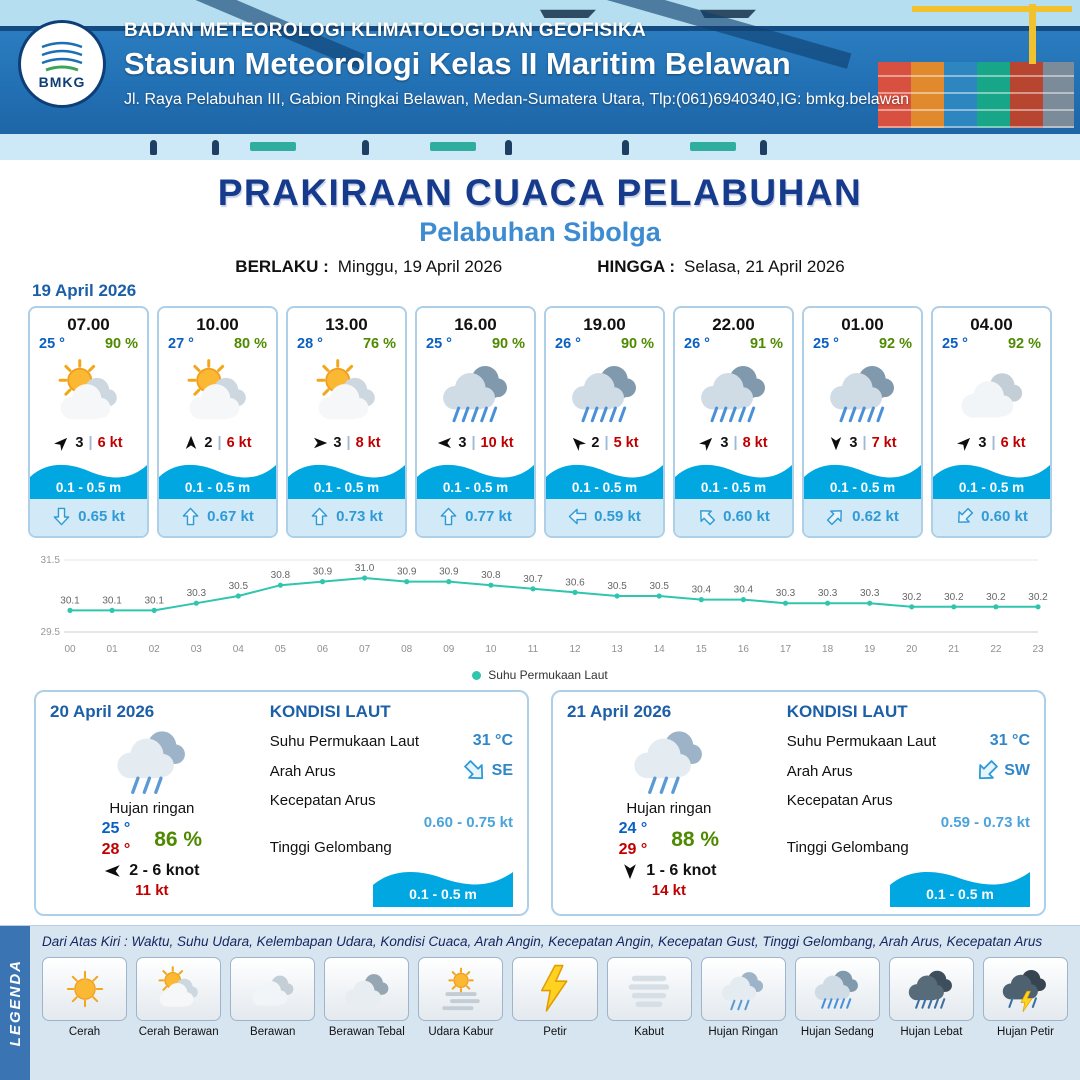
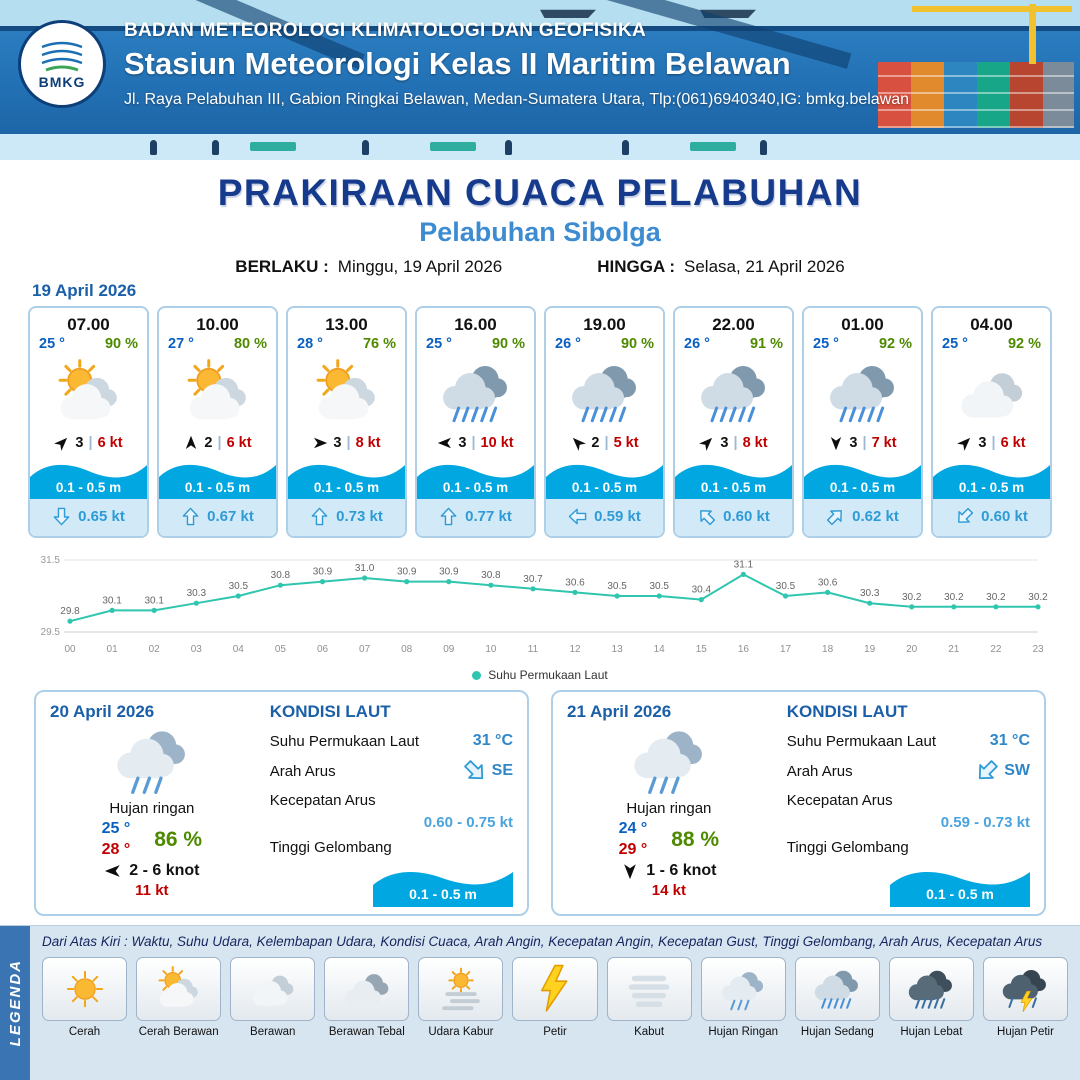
00: 30.1 -> 29.8
16: 30.4 -> 31.1
17: 30.3 -> 30.5
18: 30.3 -> 30.6
